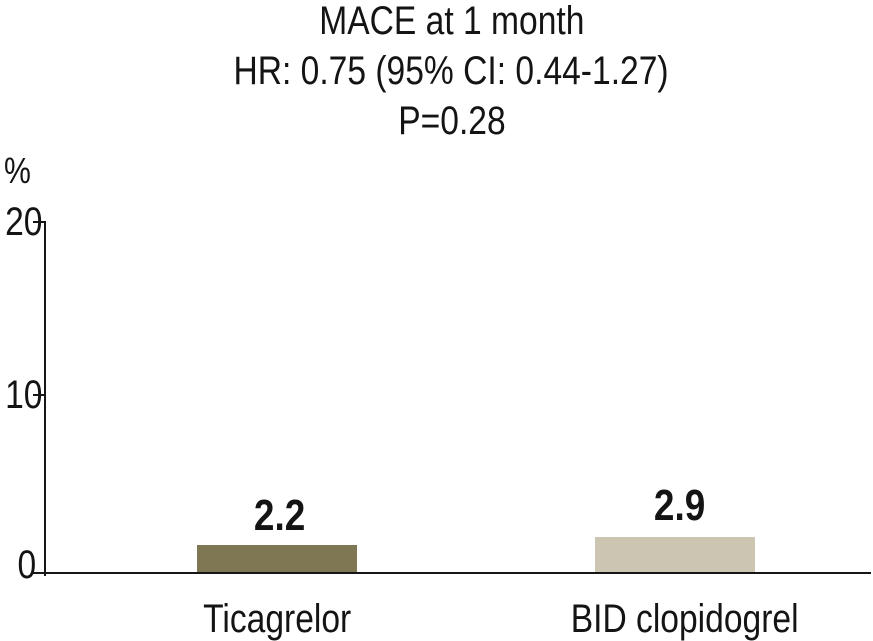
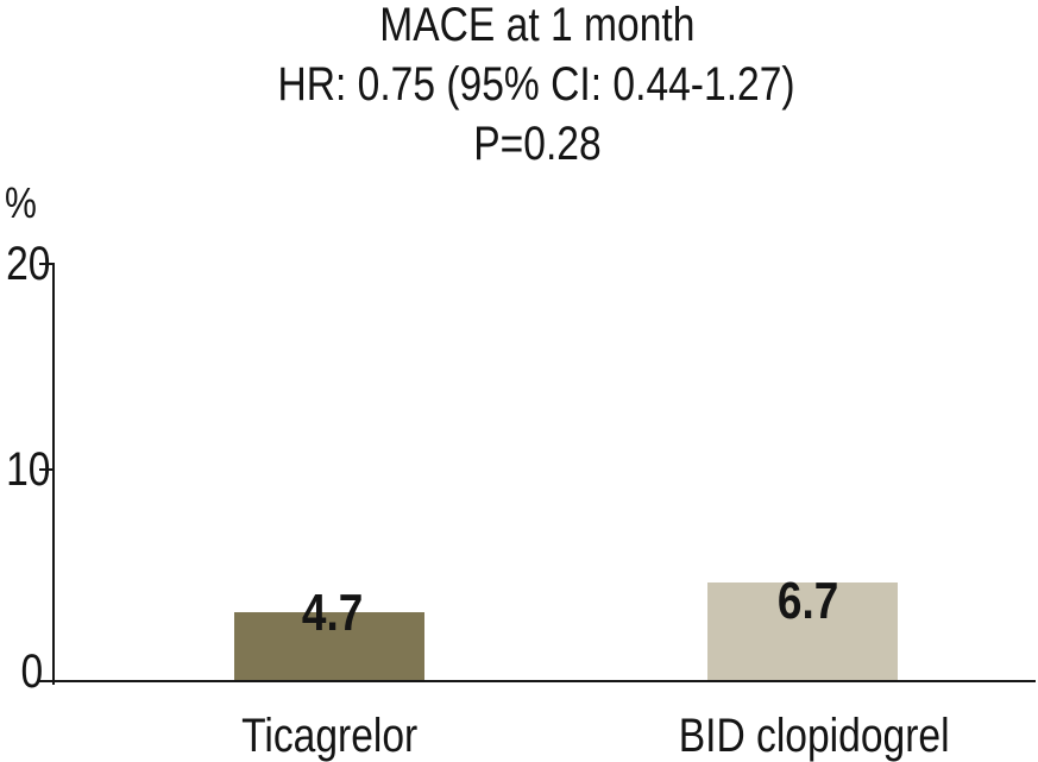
Ticagrelor: 2.2 -> 4.7
BID clopidogrel: 2.9 -> 6.7
